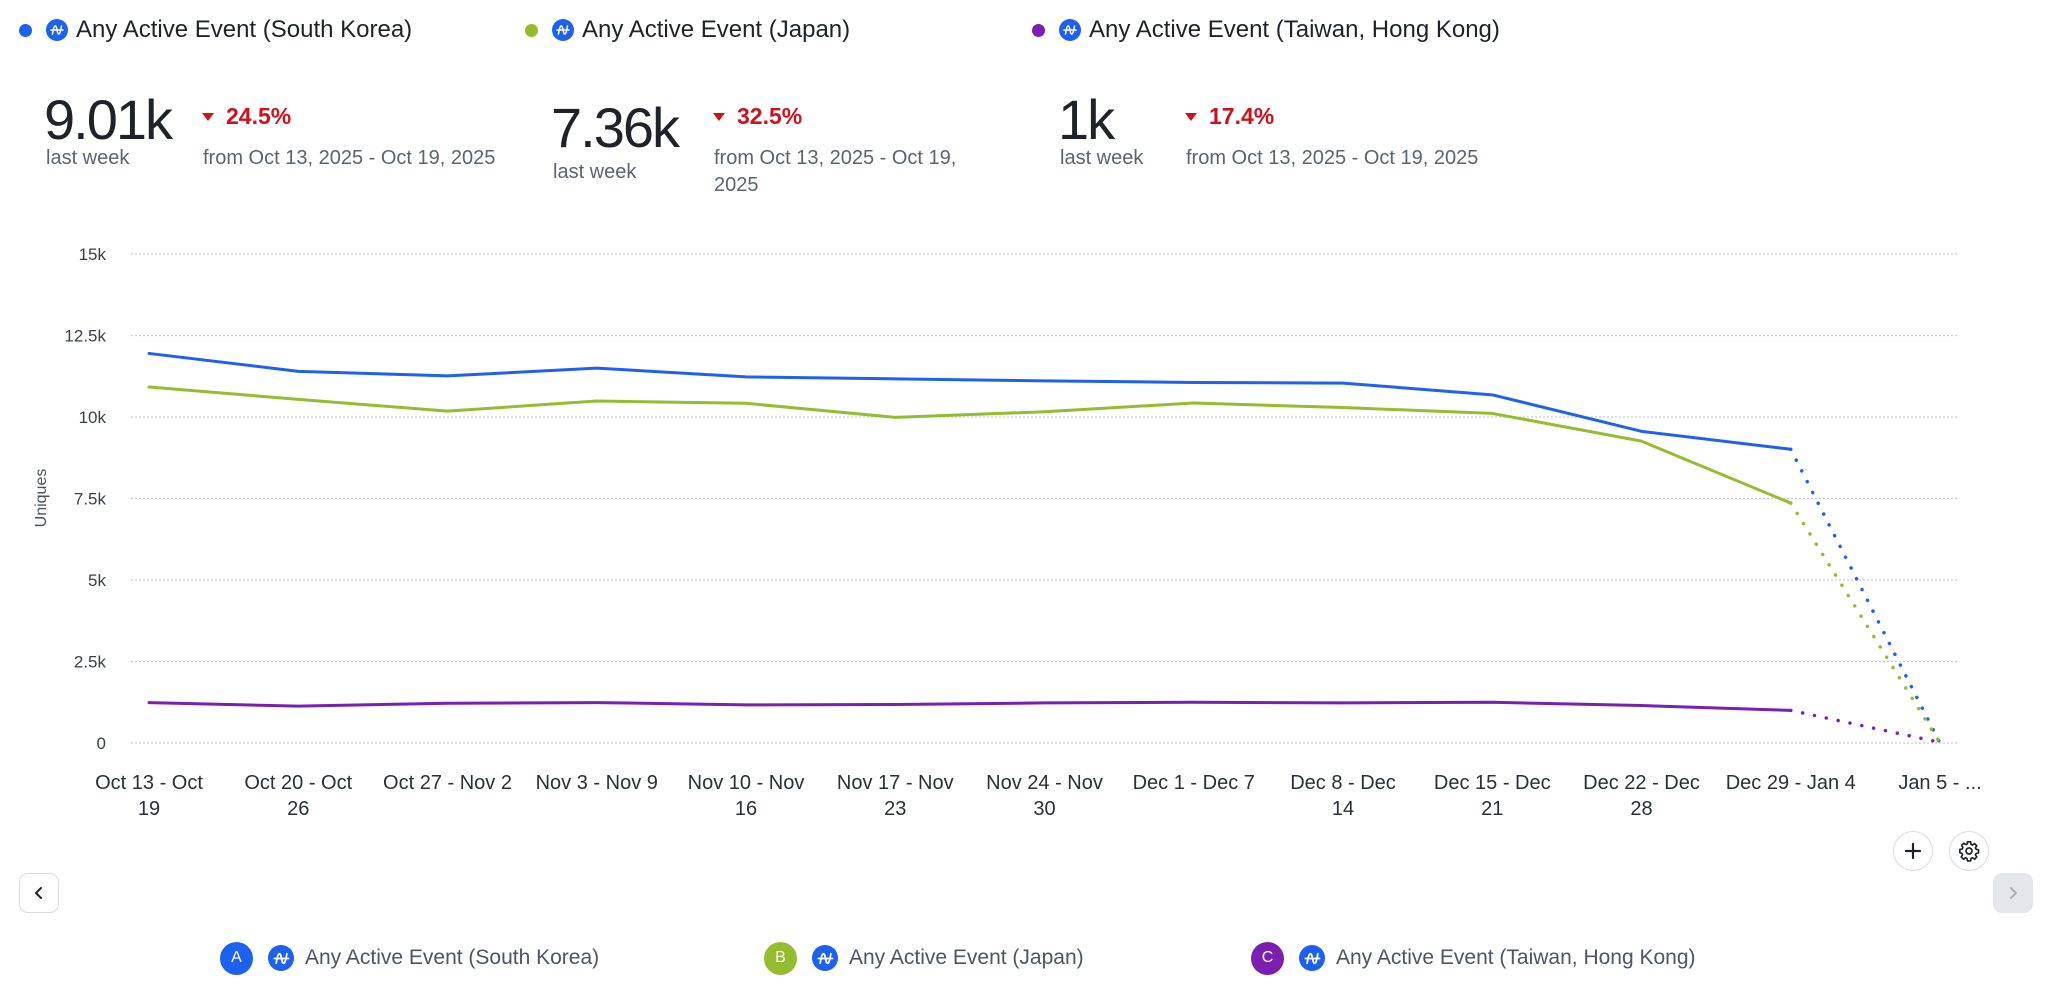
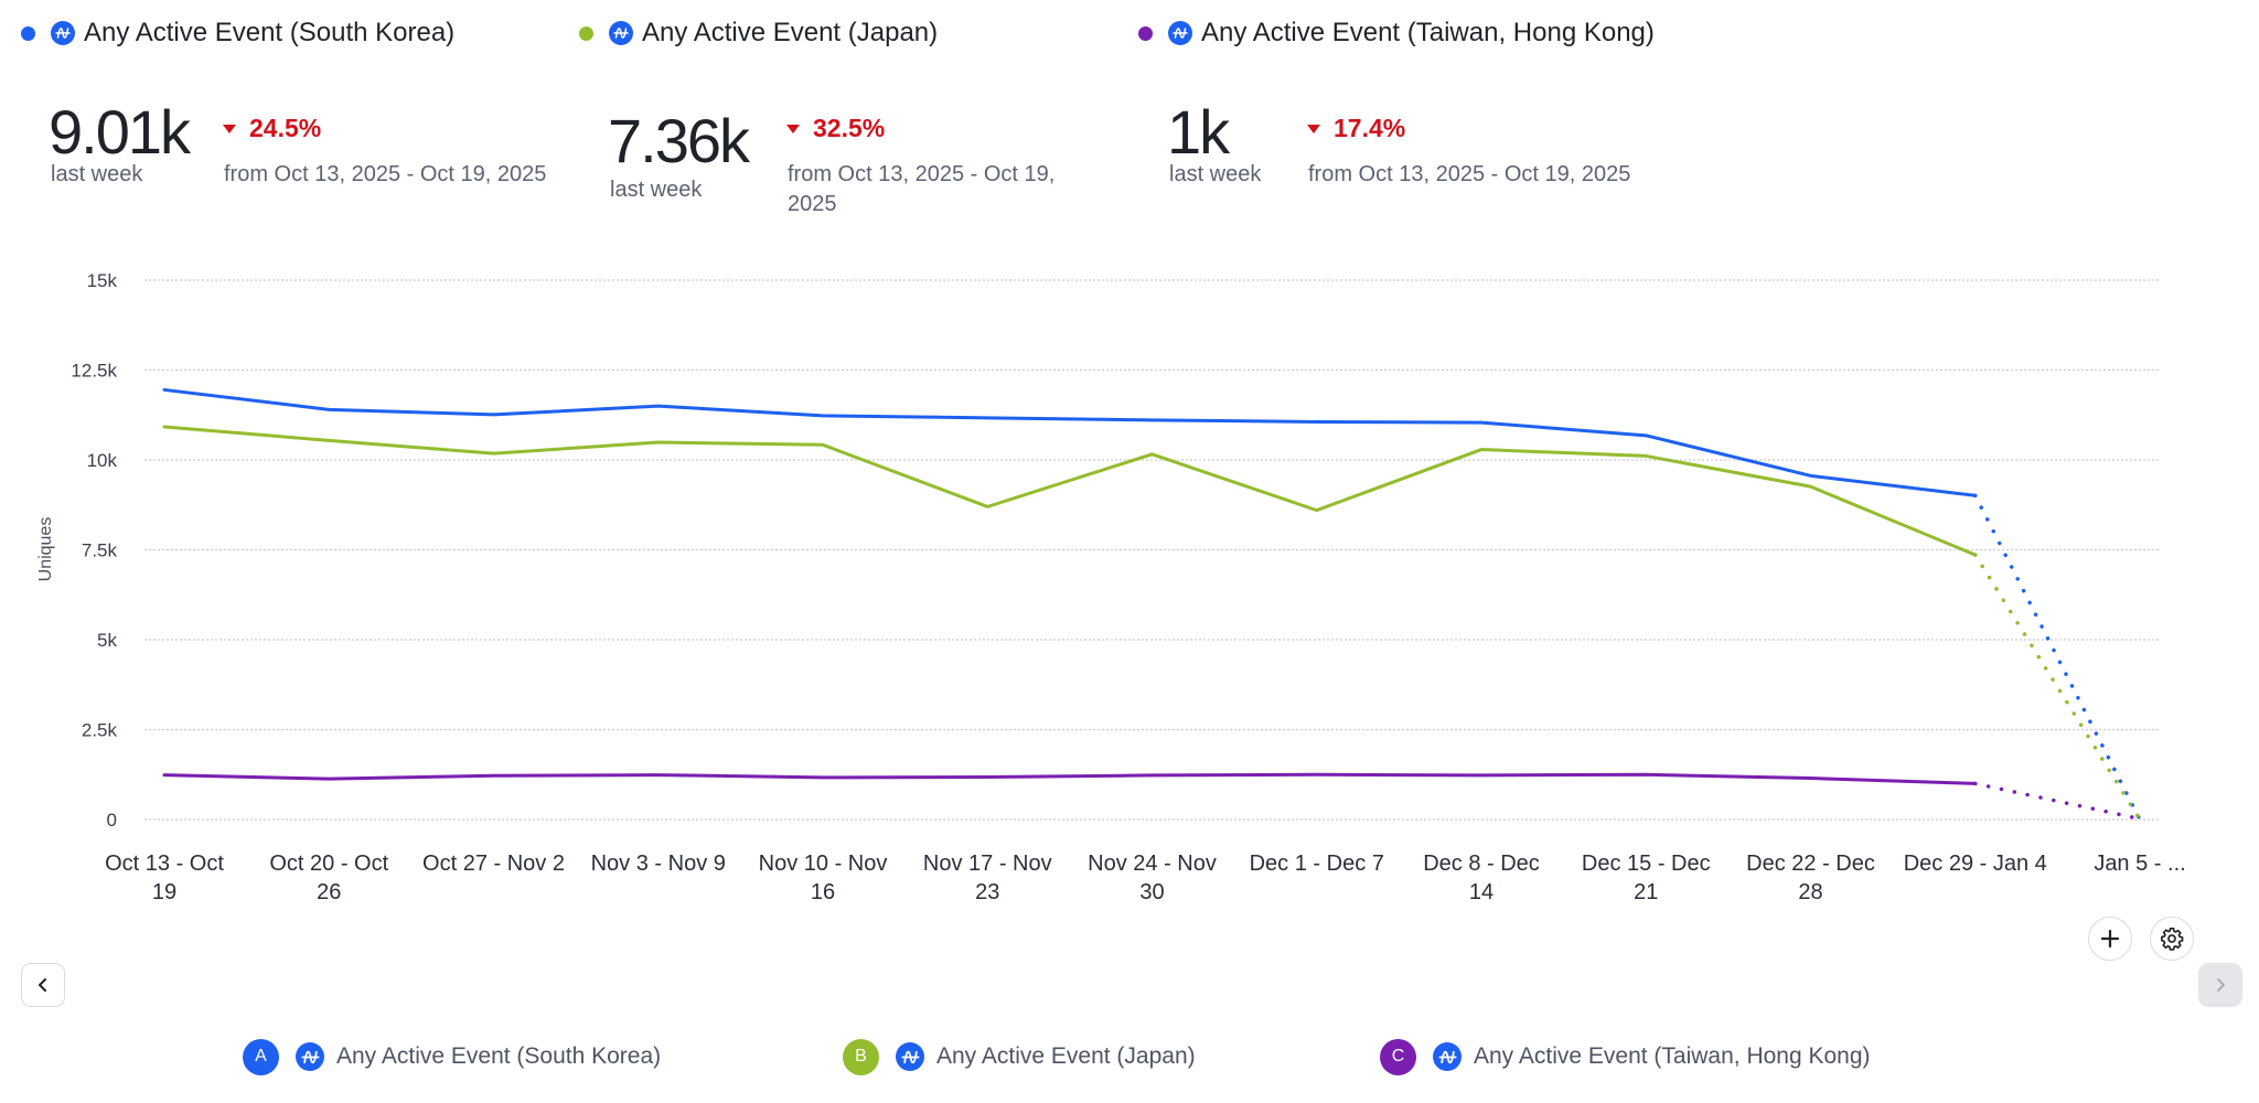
Any Active Event (Japan)/Nov 17 - Nov 23: 10.0k -> 8.7k
Any Active Event (Japan)/Dec 1 - Dec 7: 10.4k -> 8.6k
